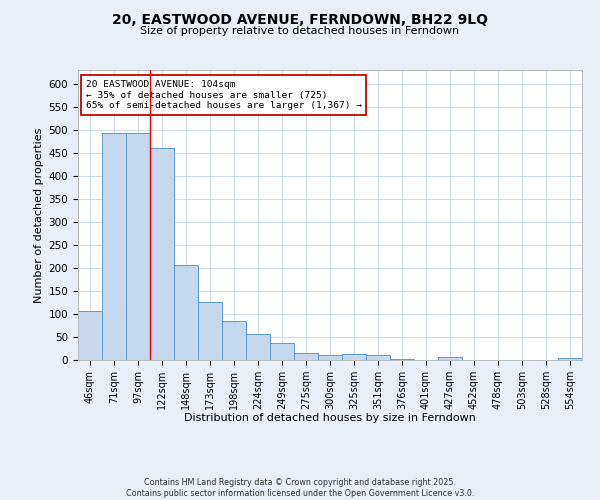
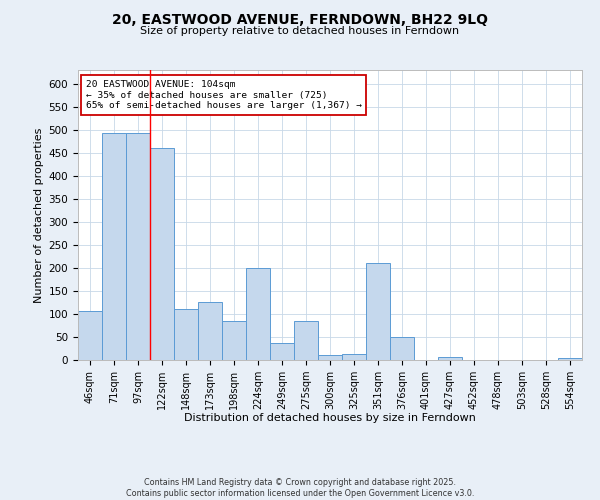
148sqm: 207 -> 110
224sqm: 57 -> 200
275sqm: 15 -> 85
351sqm: 10 -> 210
376sqm: 2 -> 50
